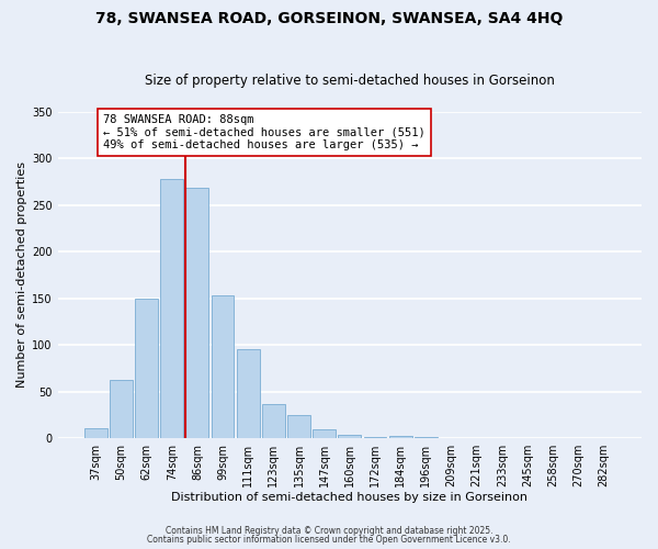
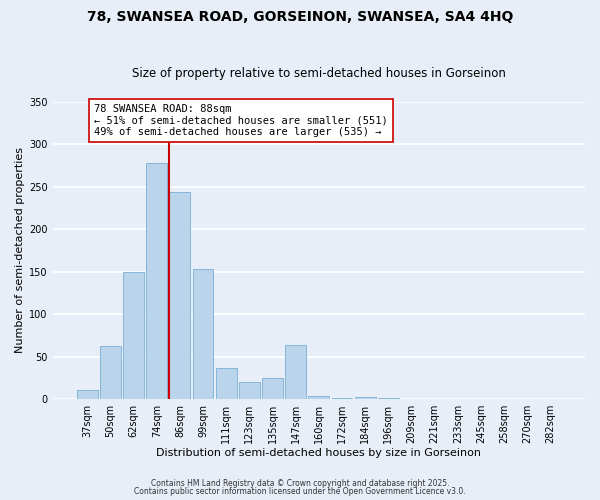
86sqm: 268 -> 244
111sqm: 95 -> 36
123sqm: 36 -> 20
147sqm: 10 -> 64
